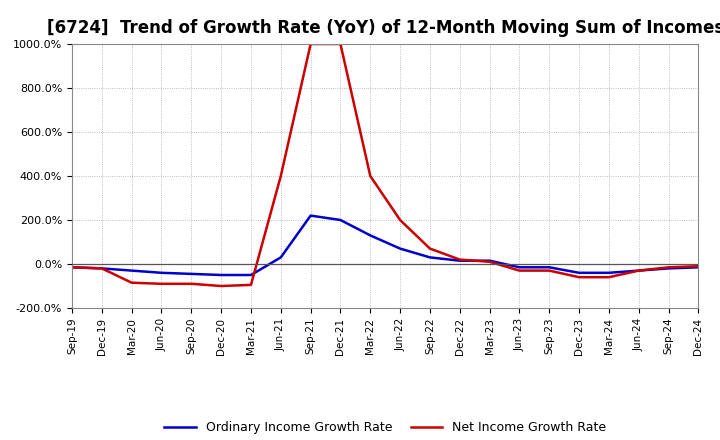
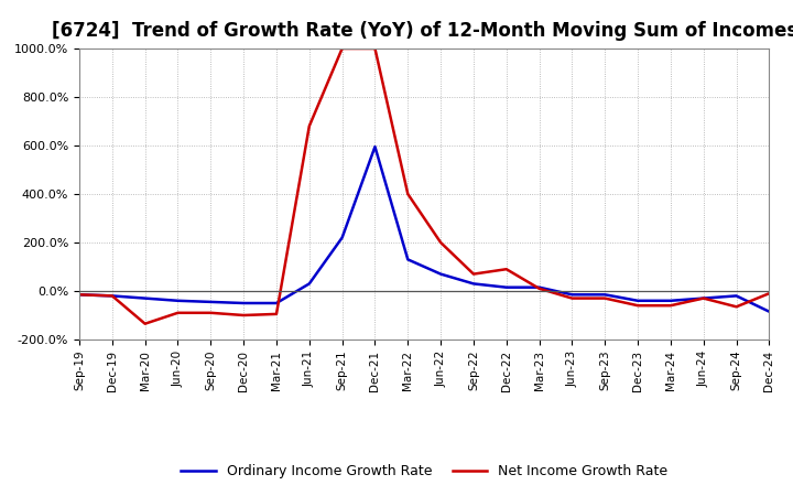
Net Income Growth Rate/Mar-20: -85% -> -135%
Net Income Growth Rate/Jun-21: 400% -> 680%
Ordinary Income Growth Rate/Dec-21: 200% -> 595%
Net Income Growth Rate/Dec-22: 20% -> 90%
Net Income Growth Rate/Sep-24: -15% -> -65%
Ordinary Income Growth Rate/Dec-24: -15% -> -85%
